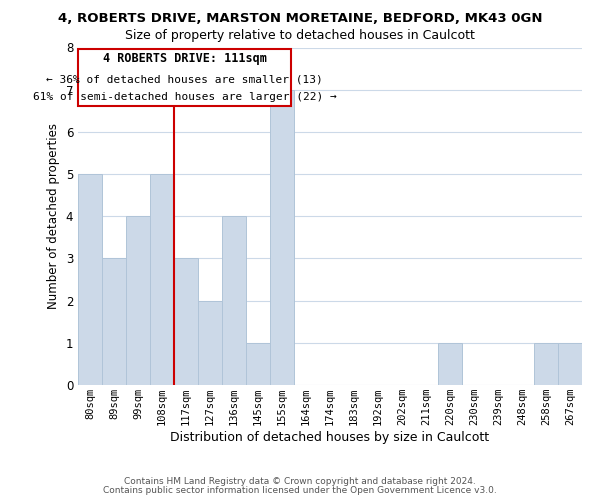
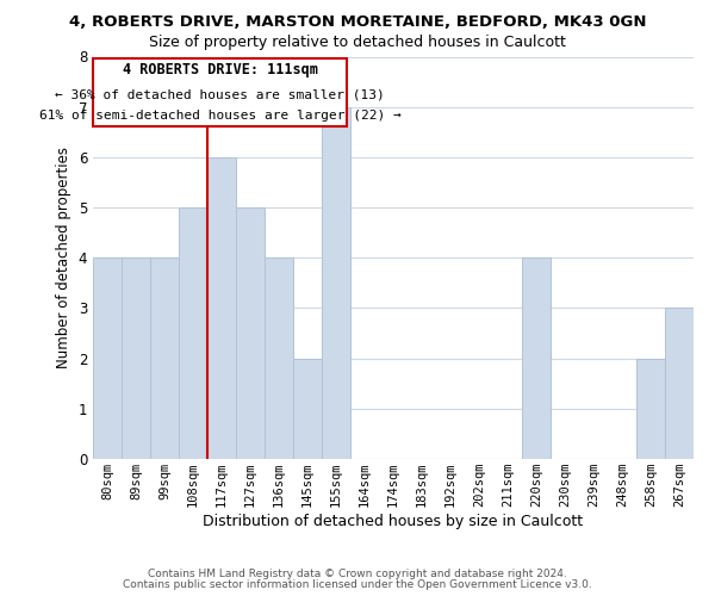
80sqm: 5 -> 4
89sqm: 3 -> 4
117sqm: 3 -> 6
127sqm: 2 -> 5
145sqm: 1 -> 2
220sqm: 1 -> 4
258sqm: 1 -> 2
267sqm: 1 -> 3
